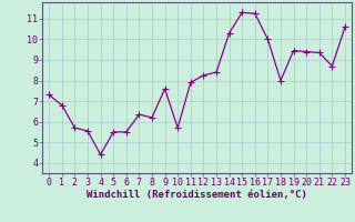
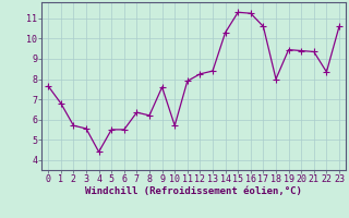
0: 7.3 -> 7.7
17: 10.0 -> 10.6
22: 8.7 -> 8.3
